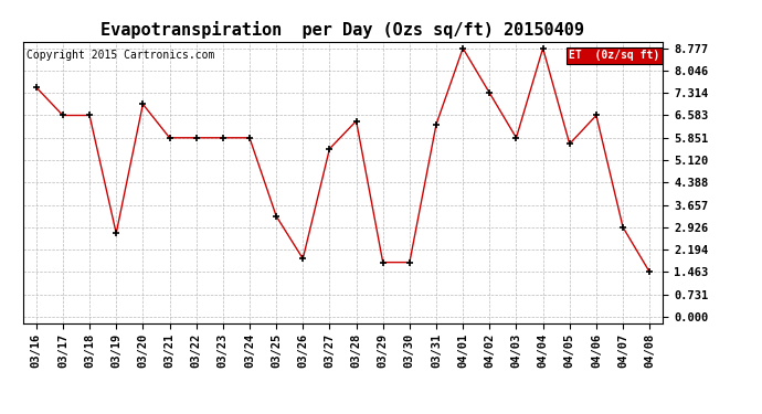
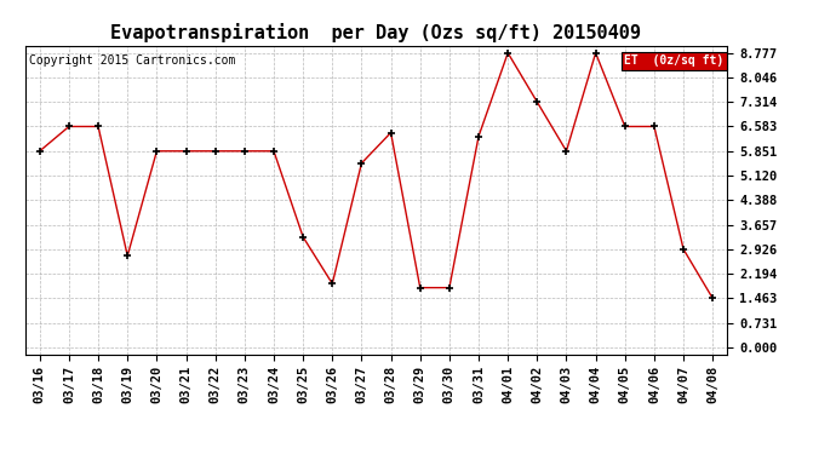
03/16: 7.50 -> 5.85
03/20: 6.95 -> 5.85
04/05: 5.65 -> 6.58
